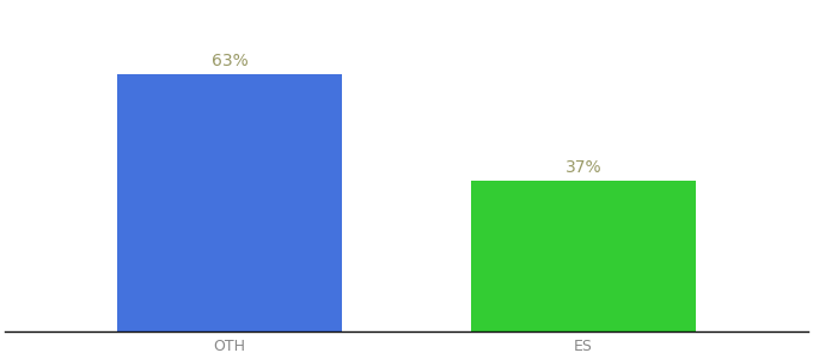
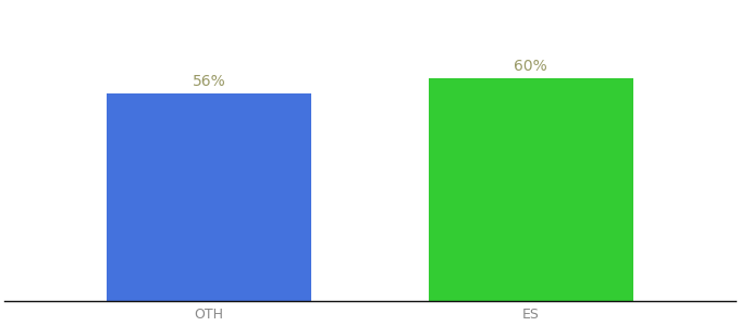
OTH: 63% -> 56%
ES: 37% -> 60%
